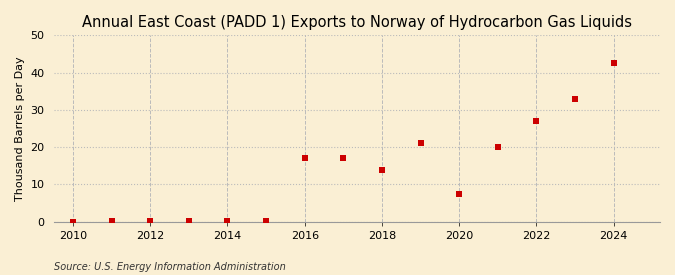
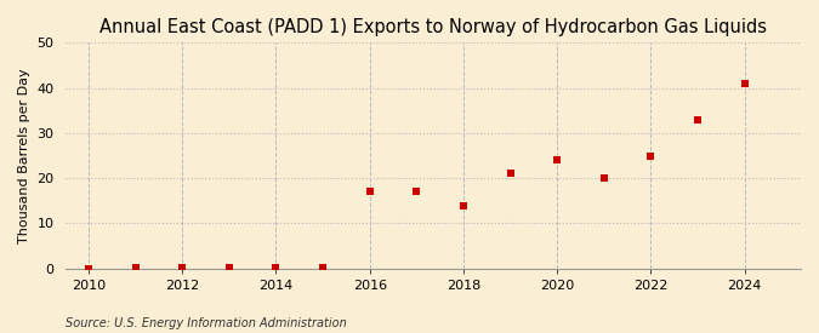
2020: 7.5 -> 24.0
2022: 27.0 -> 25.0
2024: 42.5 -> 41.0
